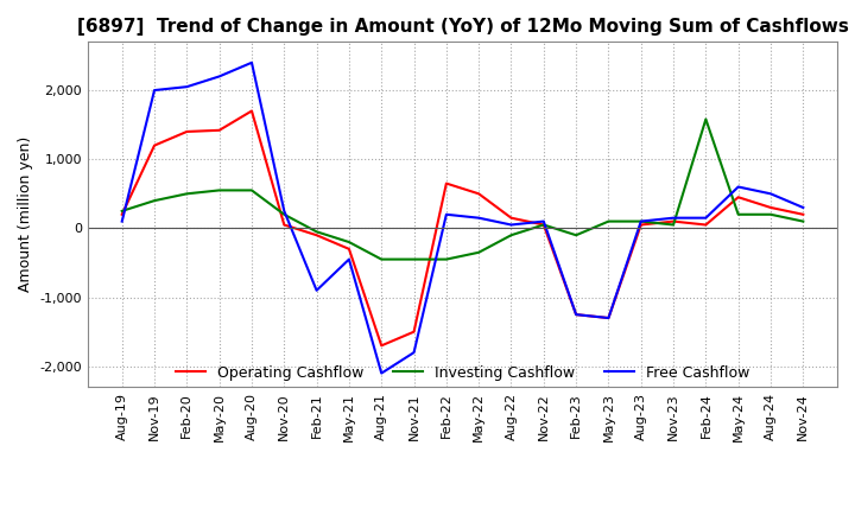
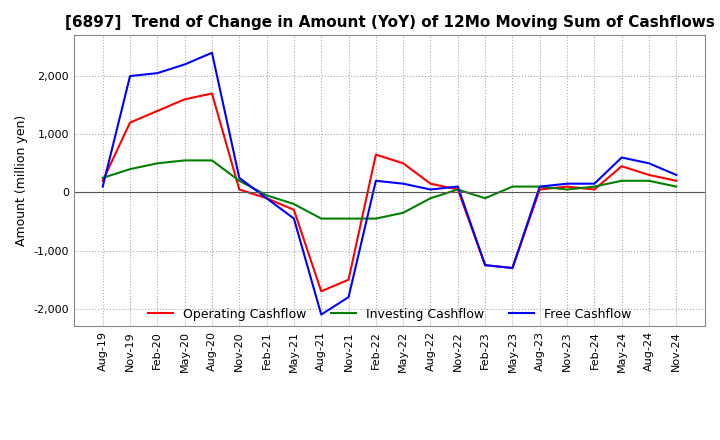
Operating Cashflow/May-20: 1,420 -> 1,600
Free Cashflow/Feb-21: -900 -> -100
Investing Cashflow/Feb-24: 1,580 -> 100
